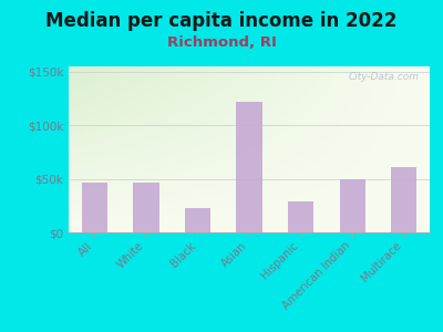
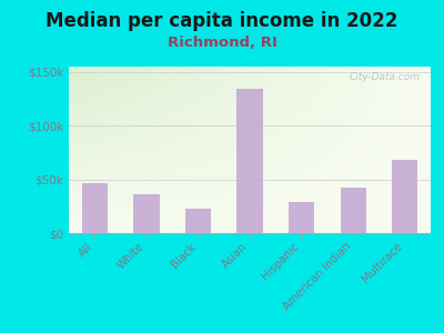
White: $46k -> $36k
Asian: $122k -> $134k
American Indian: $50k -> $42k
Multirace: $61k -> $68k
